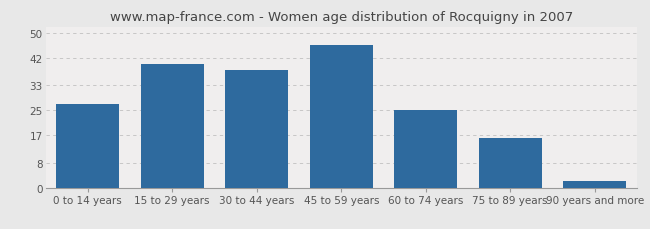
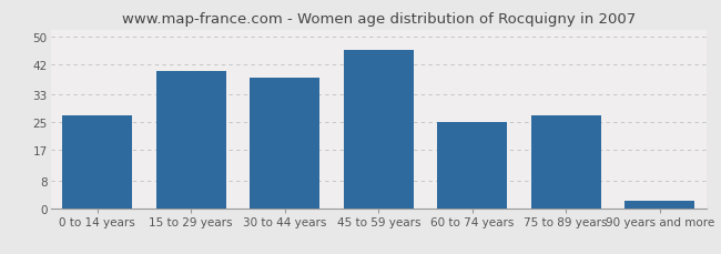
75 to 89 years: 16 -> 27
